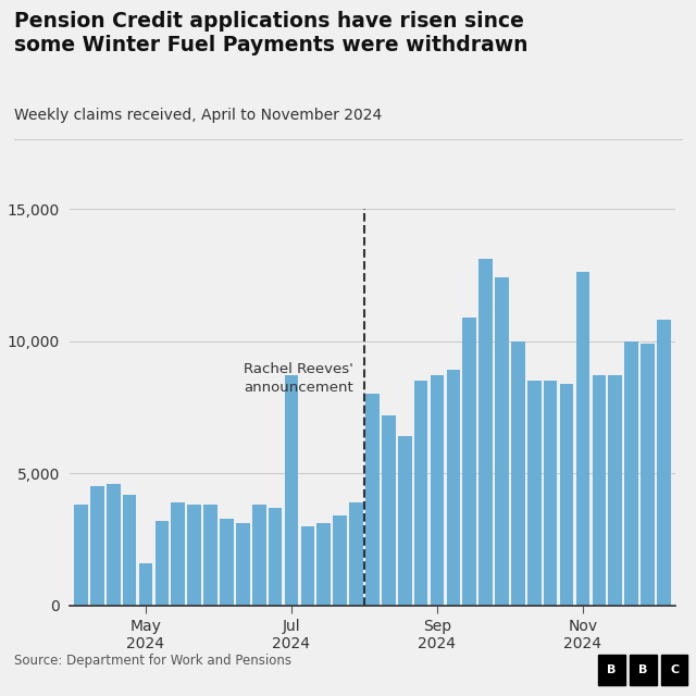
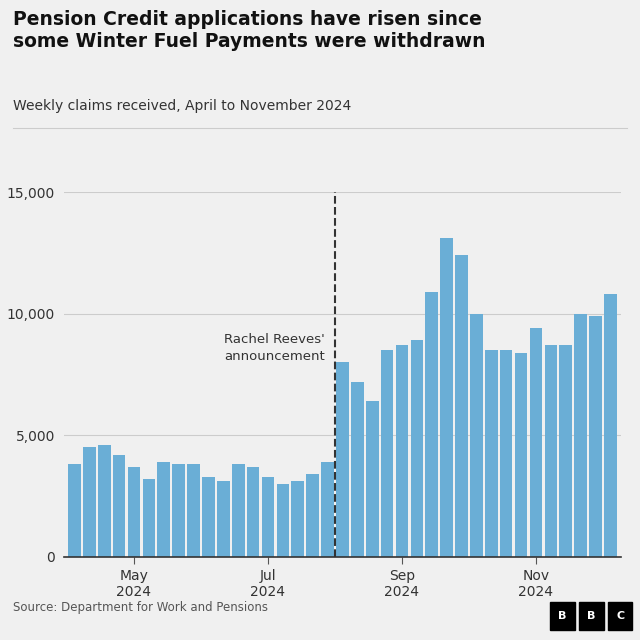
May 2024: 1,600 -> 3,700
Jul 2024: 8,700 -> 3,300
Nov 2024: 12,600 -> 9,400
